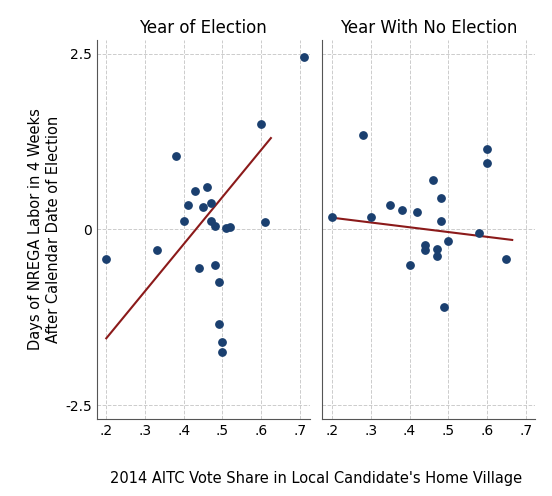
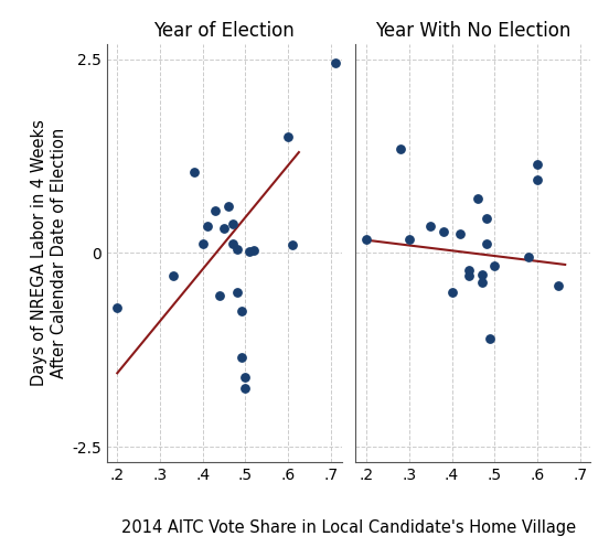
Year of Election/.2: -0.42 -> -0.70
